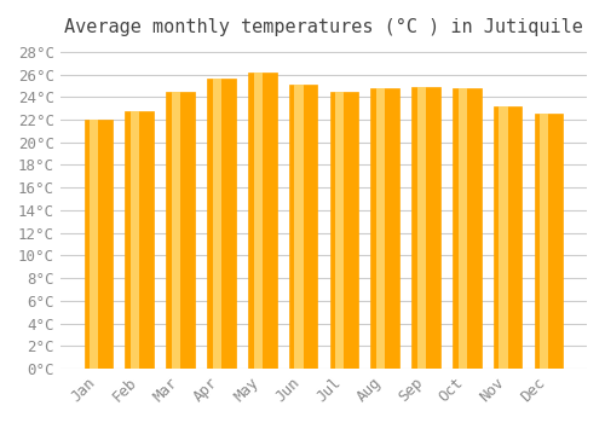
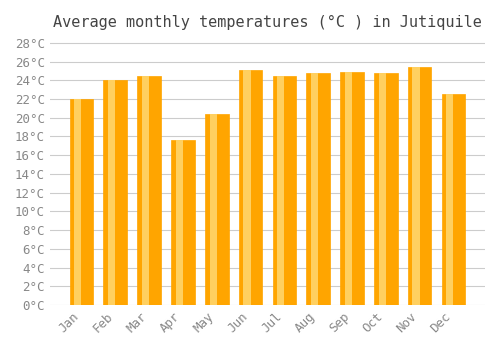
Feb: 22.8°C -> 24.0°C
Apr: 25.6°C -> 17.6°C
May: 26.2°C -> 20.4°C
Nov: 23.2°C -> 25.4°C
